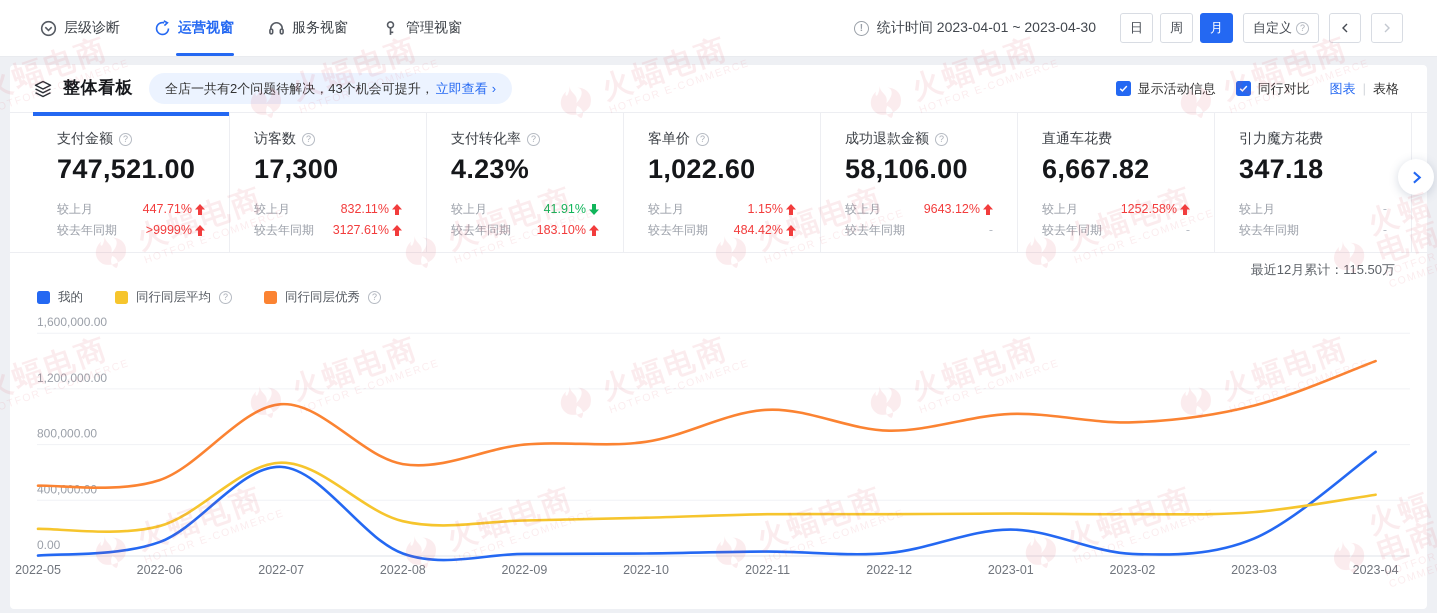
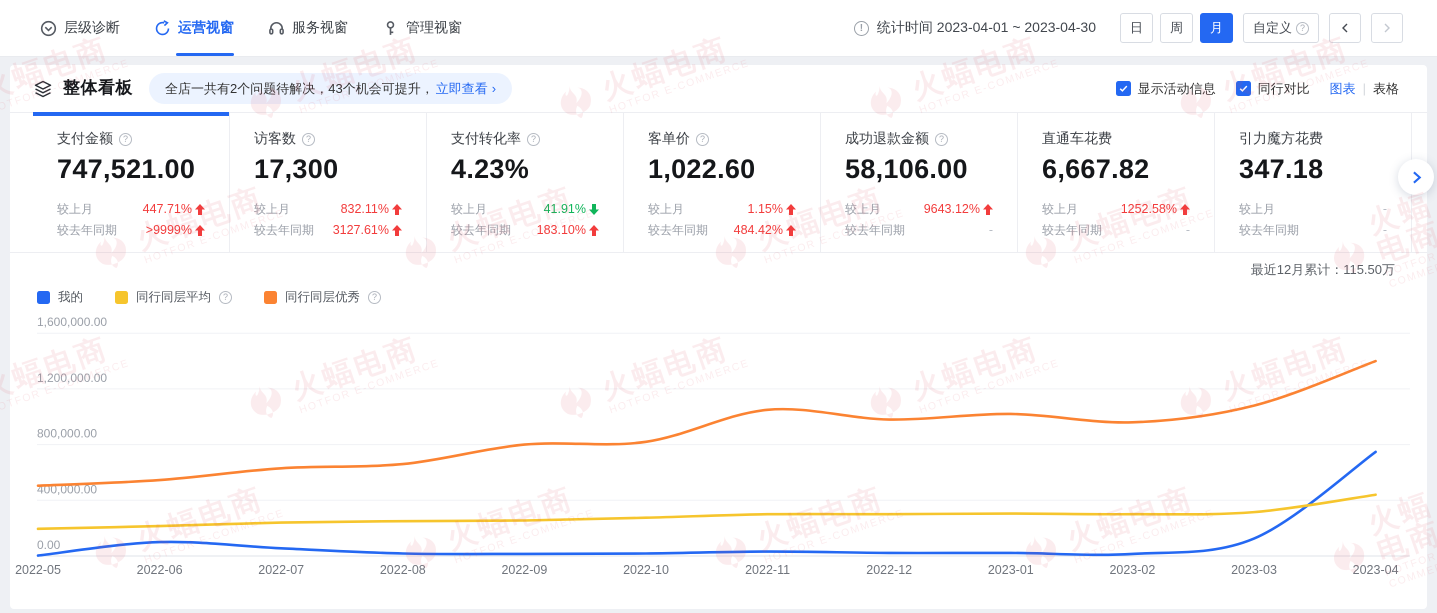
我的/2022-07: 640000 -> 60000
同行同层平均/2022-07: 670000 -> 240000
同行同层优秀/2022-07: 1090000 -> 630000
同行同层优秀/2022-12: 900000 -> 980000
我的/2023-01: 190000 -> 20000
